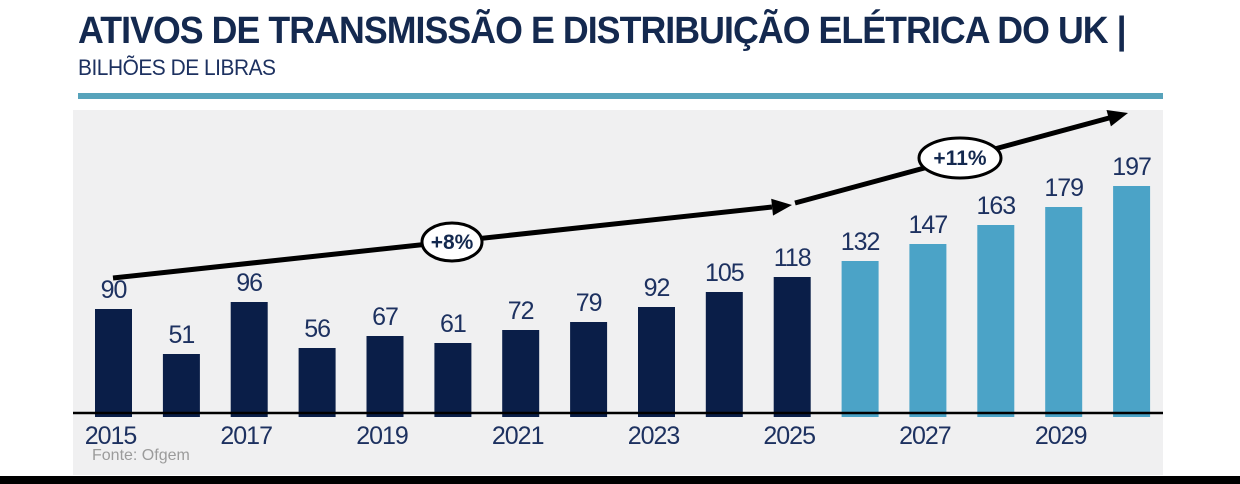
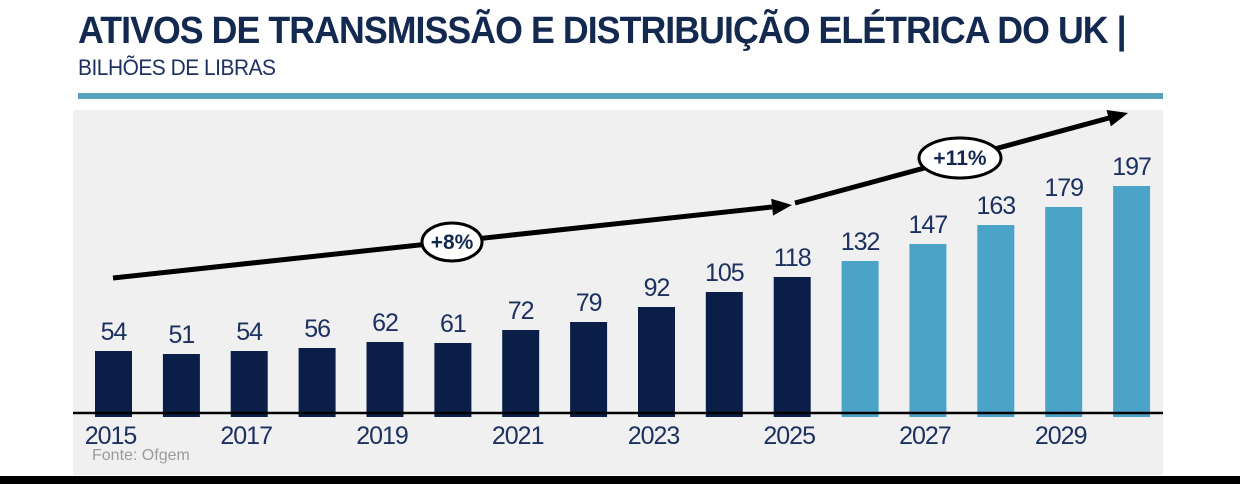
2015: 90 -> 54
2017: 96 -> 54
2019: 67 -> 62
